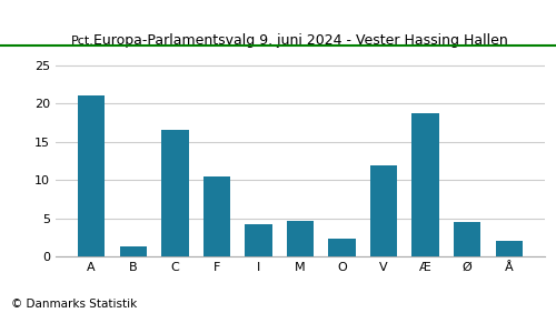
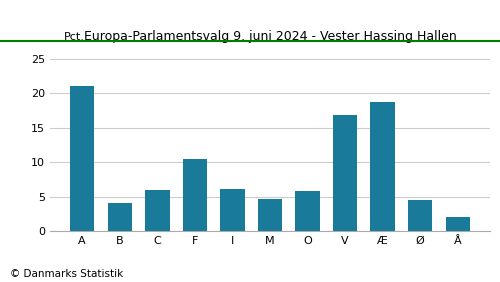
B: 1.4 -> 4.1
C: 16.6 -> 6.0
I: 4.2 -> 6.1
O: 2.4 -> 5.8
V: 12.0 -> 16.8
